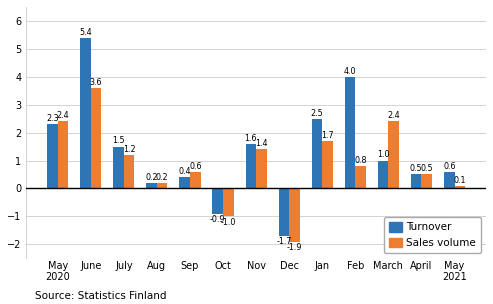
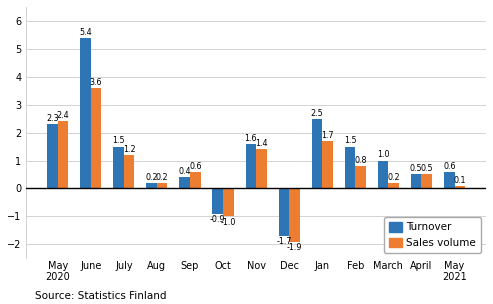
Turnover/Feb: 4.0 -> 1.5
Sales volume/March: 2.4 -> 0.2
